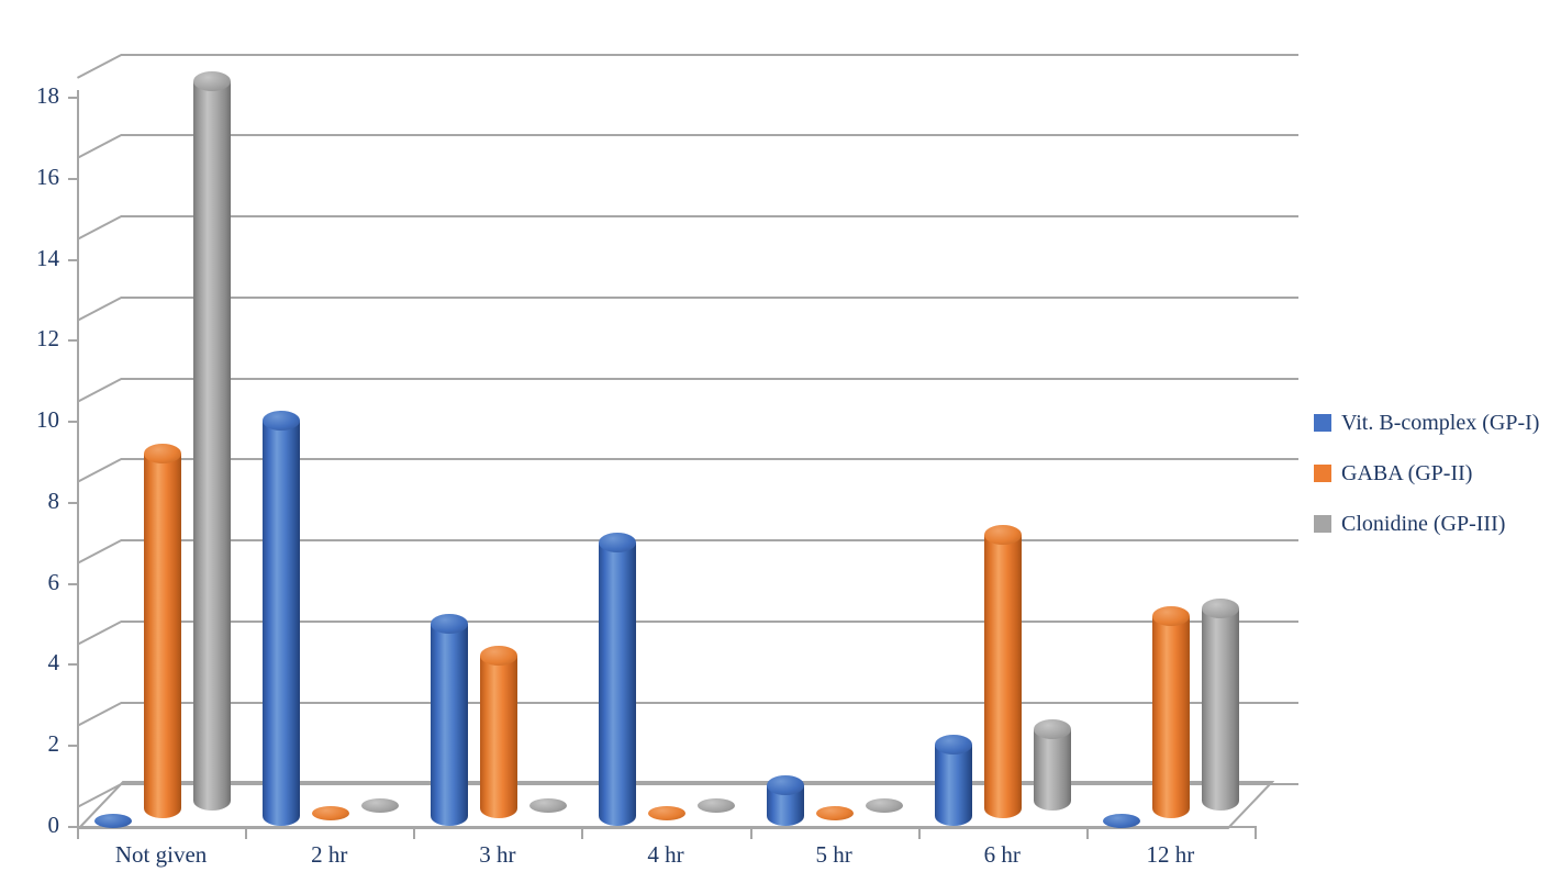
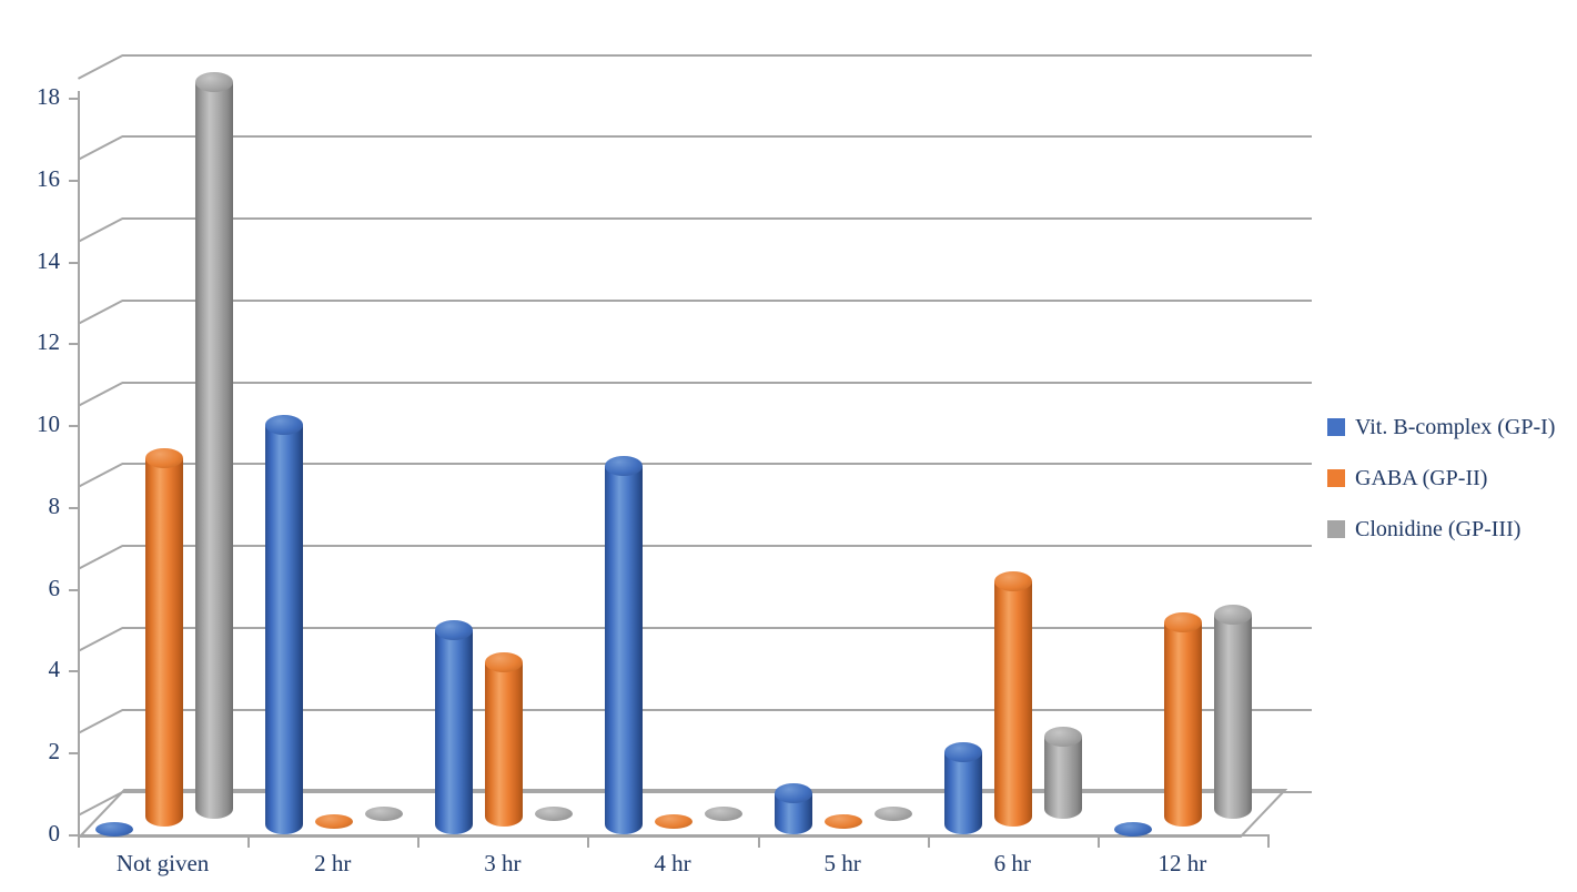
Vit. B-complex (GP-I)/4 hr: 7 -> 9
GABA (GP-II)/6 hr: 7 -> 6
